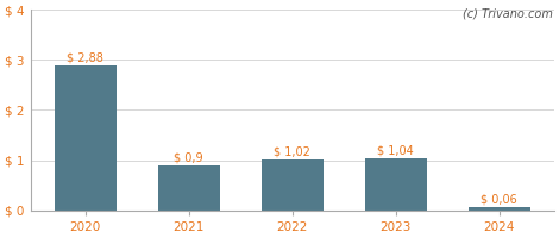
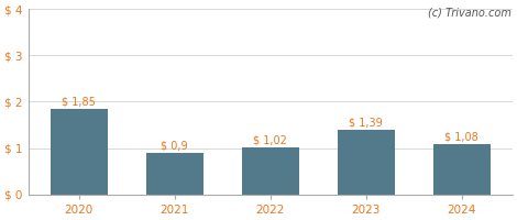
2020: 2,88 -> 1,85
2023: 1,04 -> 1,39
2024: 0,06 -> 1,08
